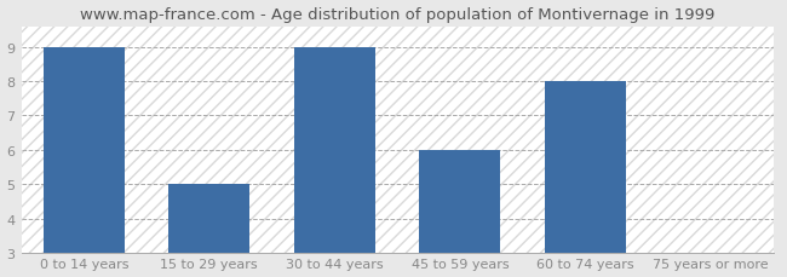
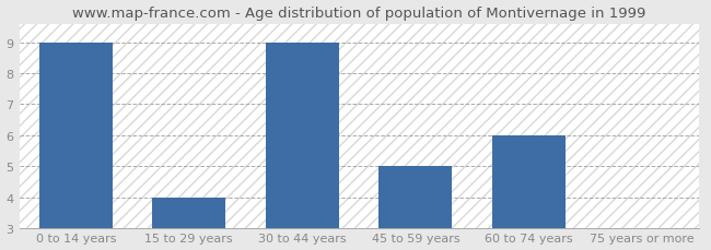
15 to 29 years: 5 -> 4
45 to 59 years: 6 -> 5
60 to 74 years: 8 -> 6
